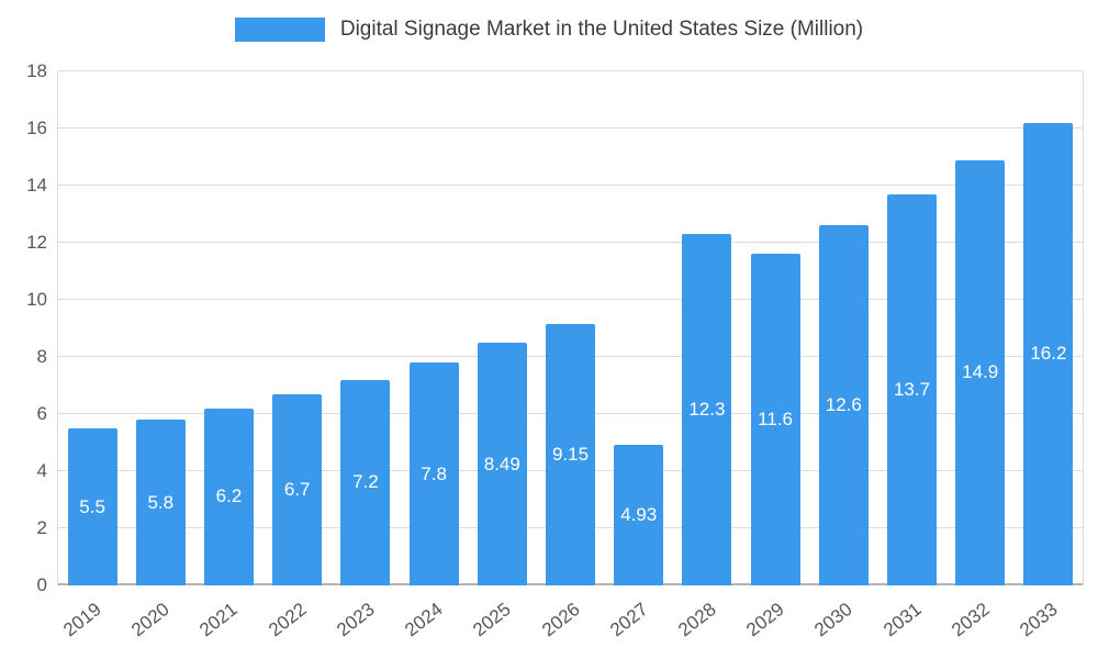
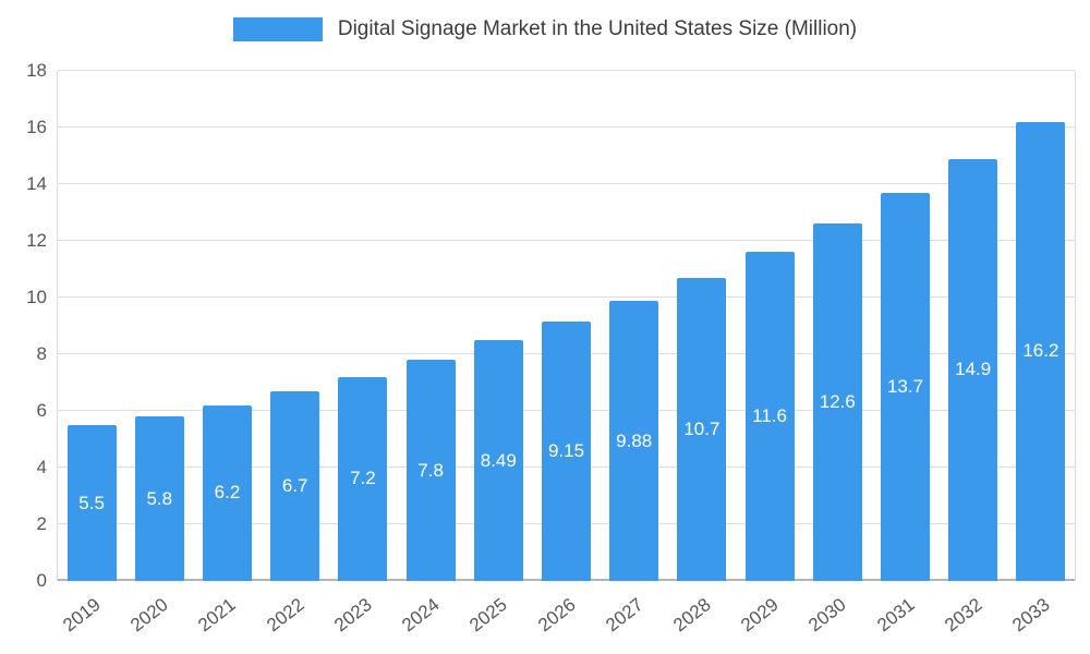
2027: 4.93 -> 9.88
2028: 12.3 -> 10.7
